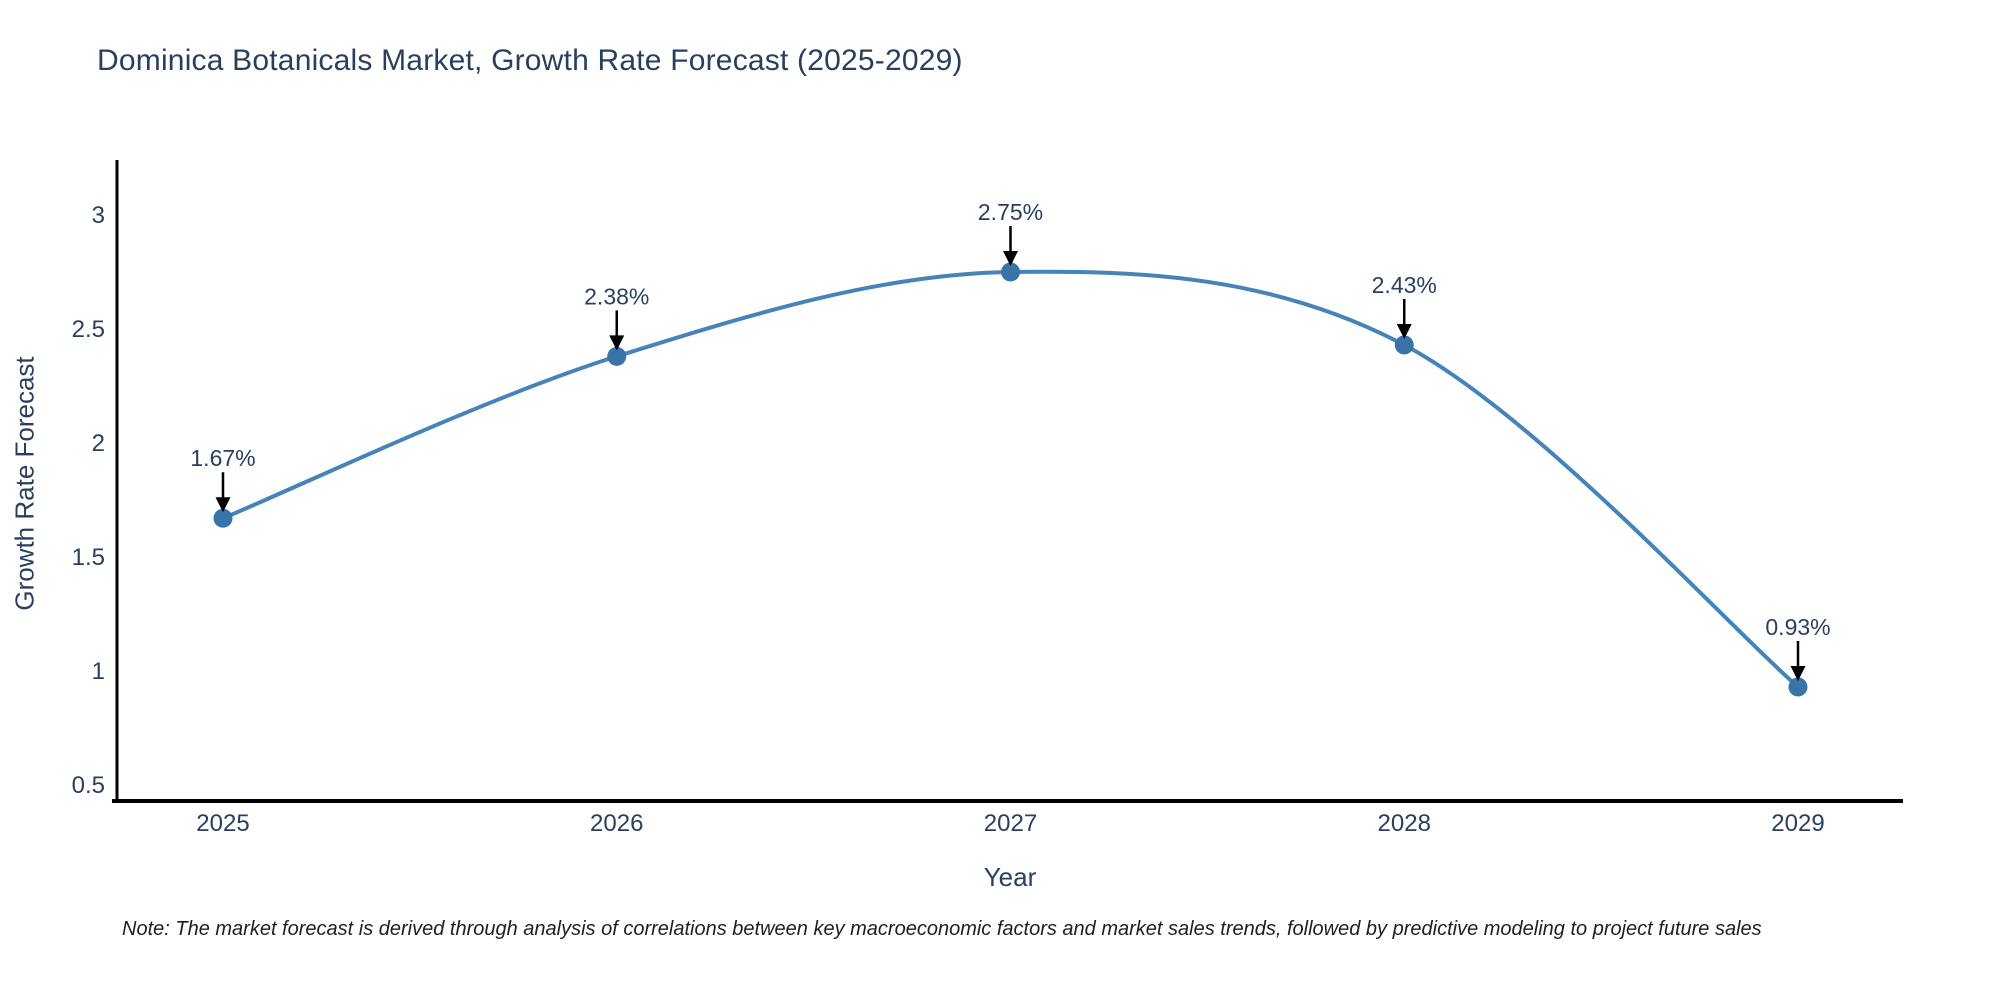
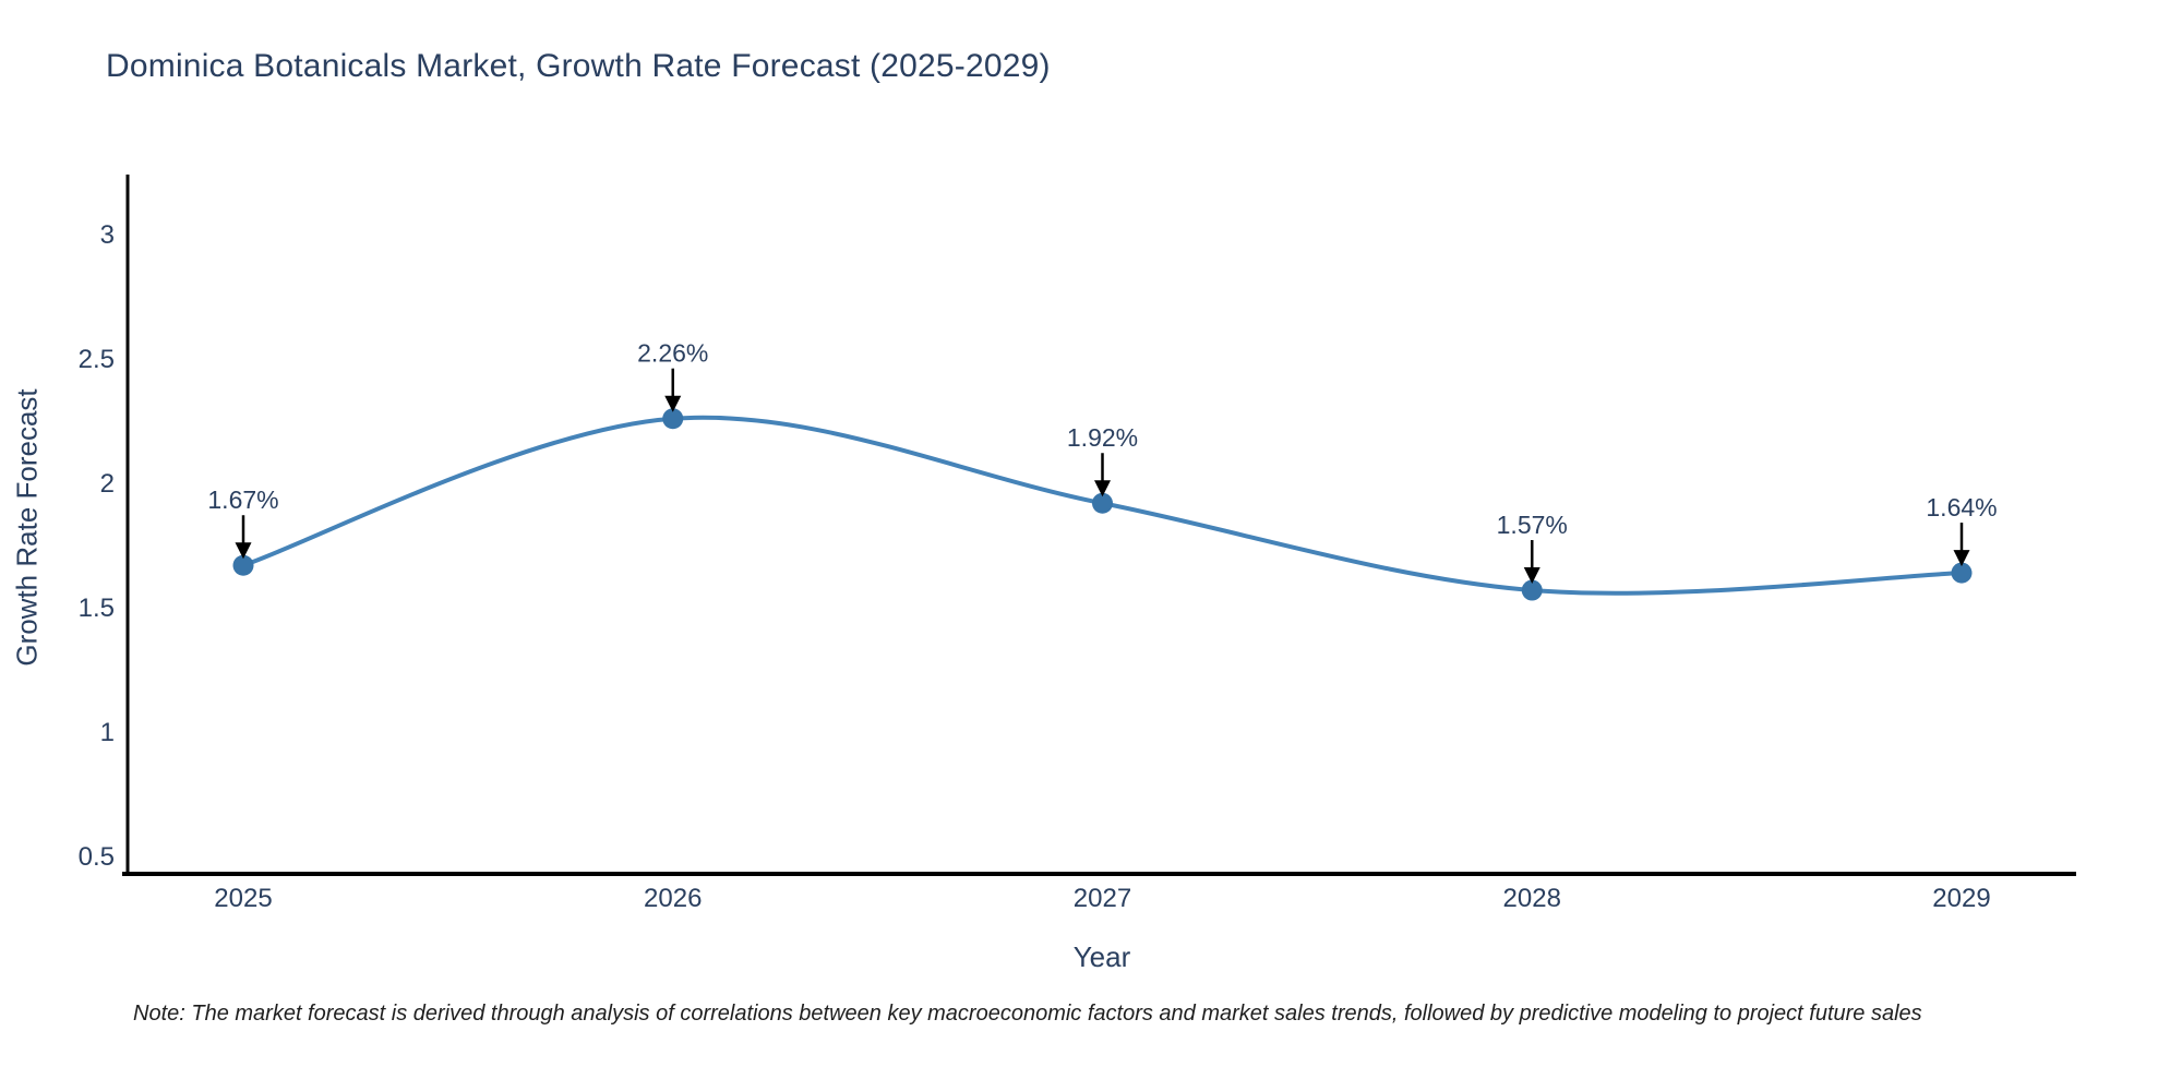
2026: 2.38% -> 2.26%
2027: 2.75% -> 1.92%
2028: 2.43% -> 1.57%
2029: 0.93% -> 1.64%
